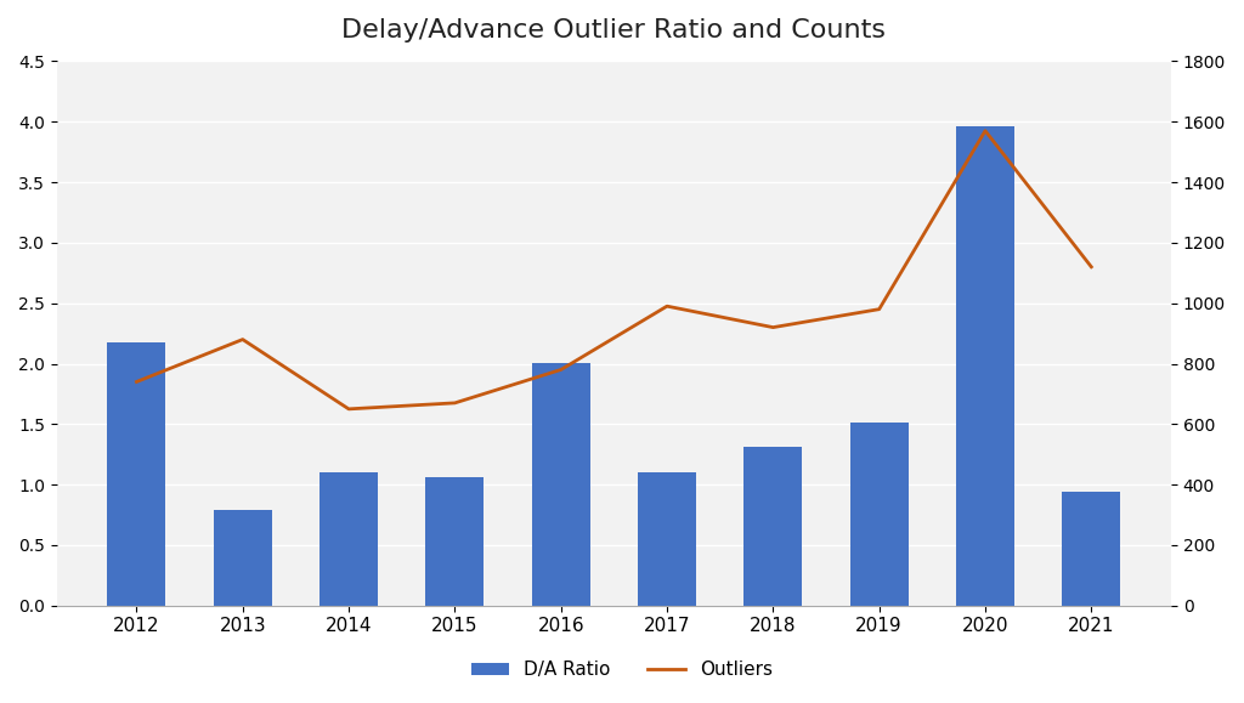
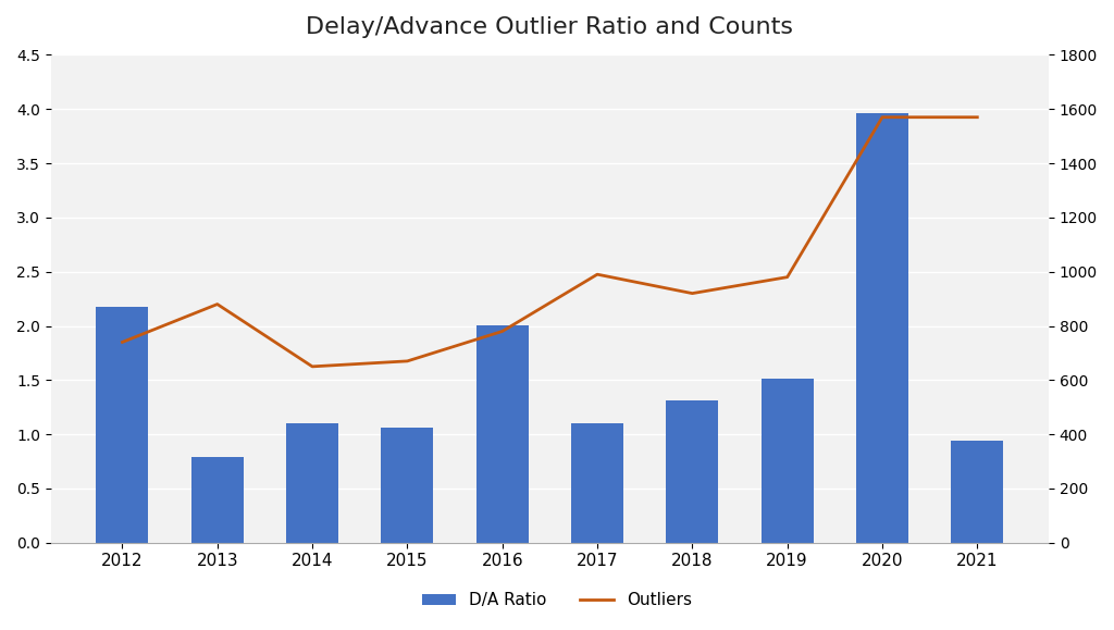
Outliers/2021: 1120 -> 1570
